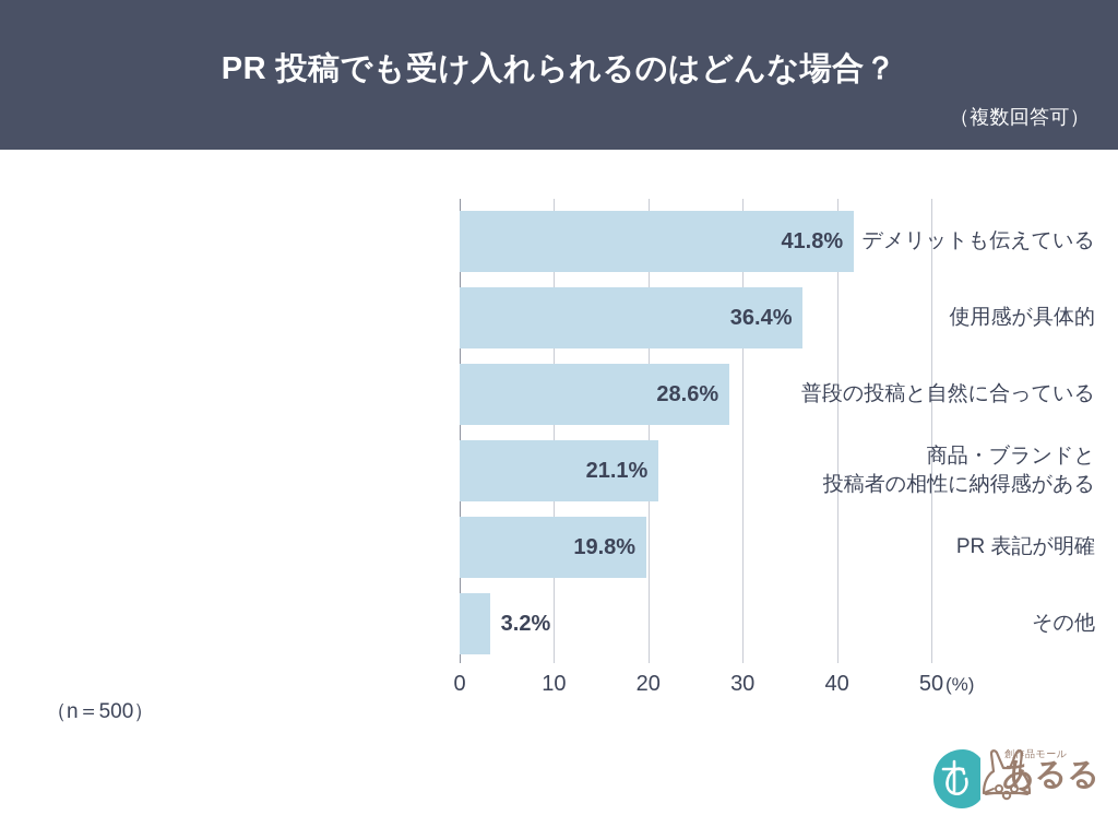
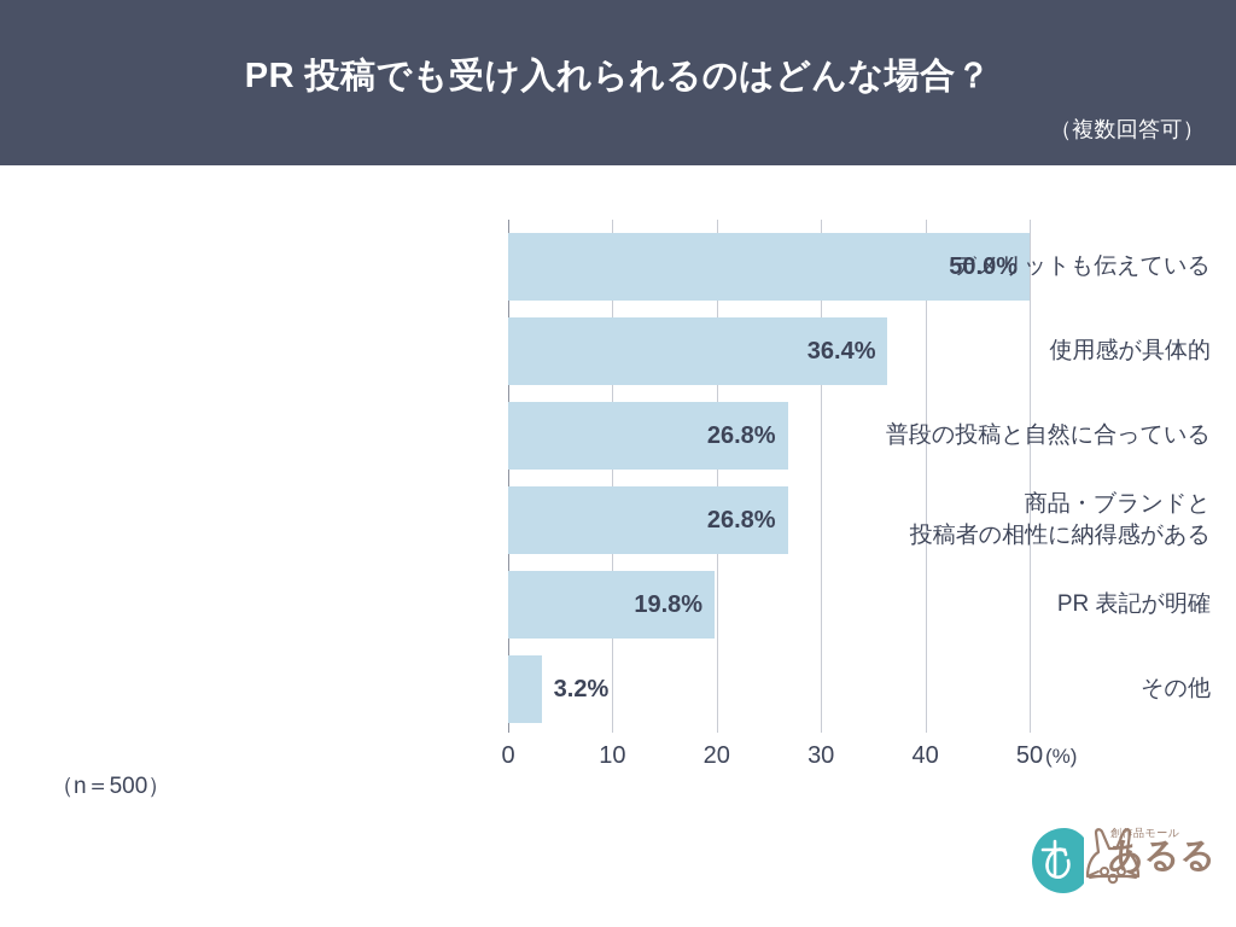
デメリットも伝えている: 41.8% -> 50.0%
普段の投稿と自然に合っている: 28.6% -> 26.8%
商品・ブランドと 投稿者の相性に納得感がある: 21.1% -> 26.8%
